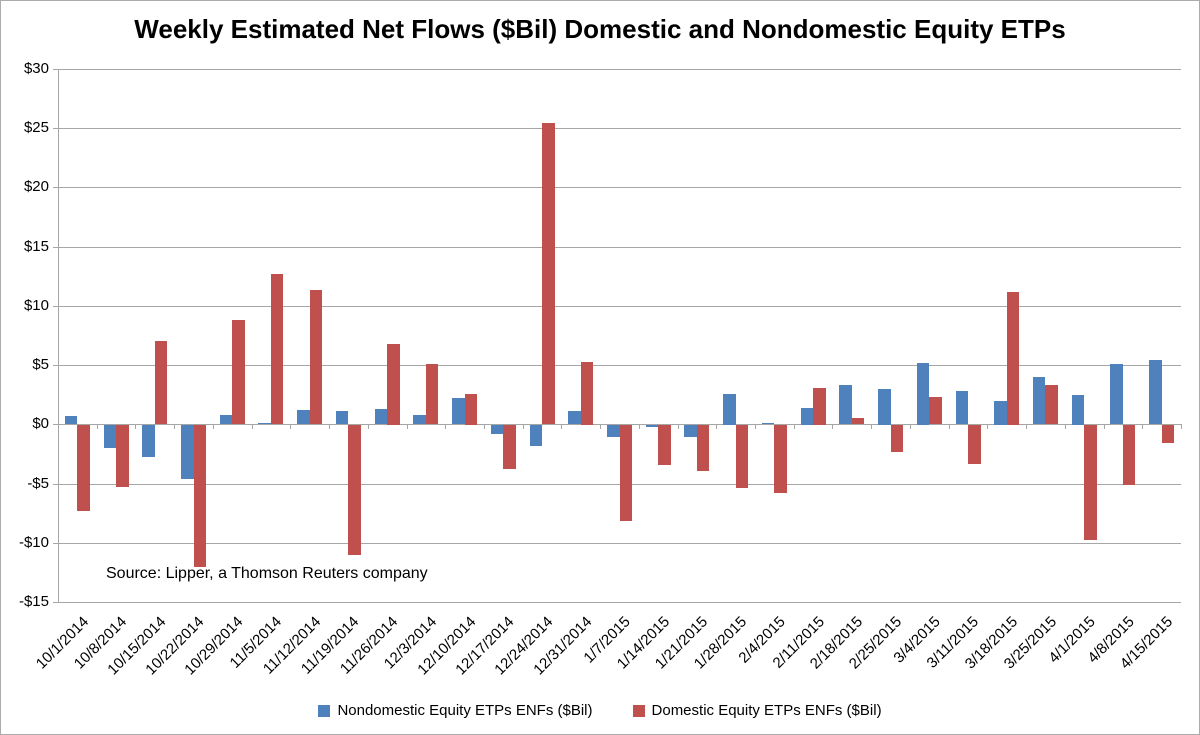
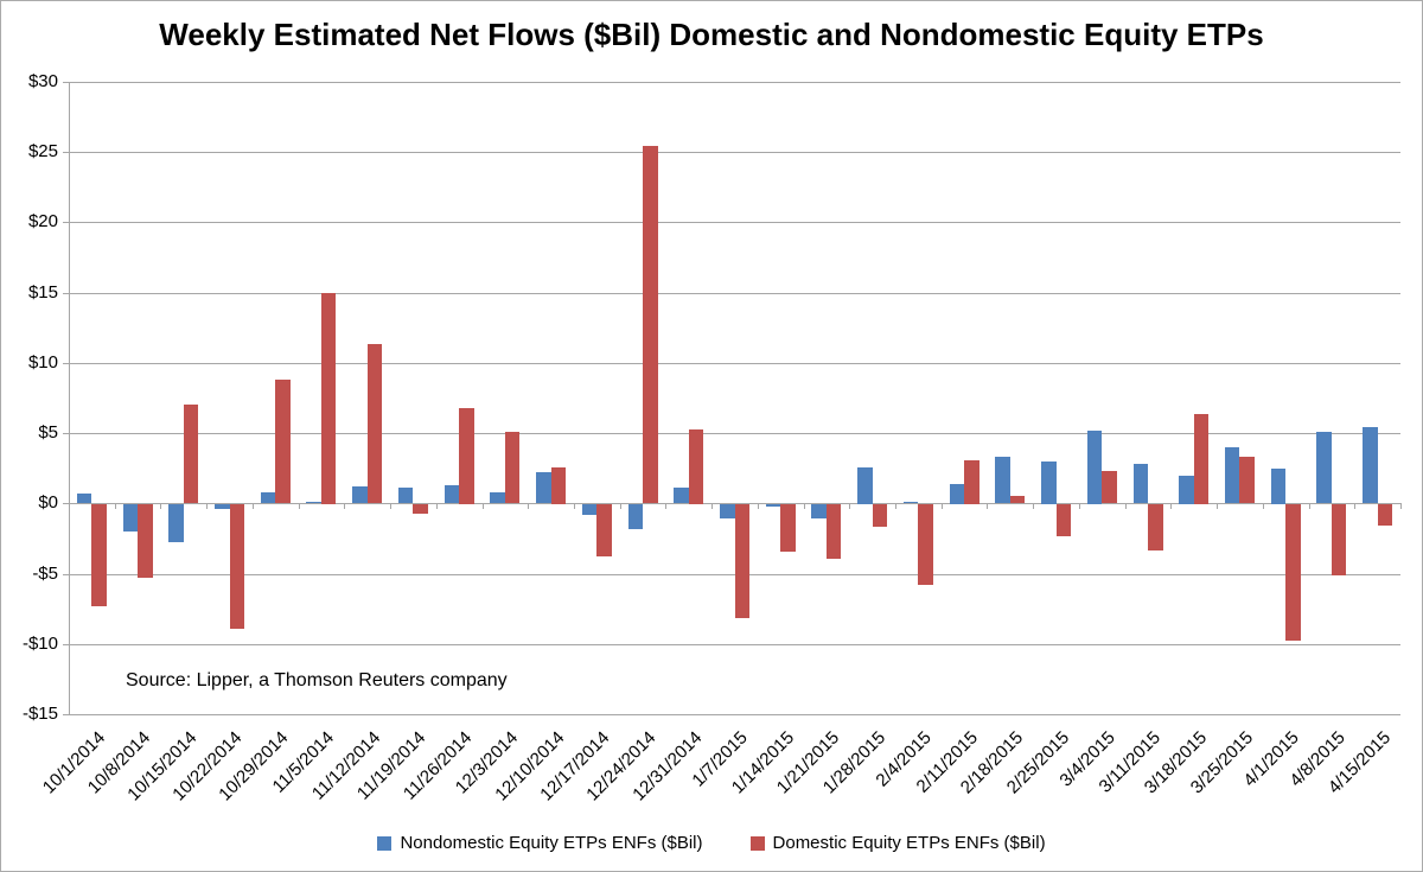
Nondomestic Equity ETPs ENFs ($Bil)/10/22/2014: -$4.6 -> -$0.3
Domestic Equity ETPs ENFs ($Bil)/10/22/2014: -$12.0 -> -$8.9
Domestic Equity ETPs ENFs ($Bil)/11/5/2014: $12.7 -> $15.0
Domestic Equity ETPs ENFs ($Bil)/11/19/2014: -$11.0 -> -$0.7
Domestic Equity ETPs ENFs ($Bil)/1/28/2015: -$5.3 -> -$1.6
Domestic Equity ETPs ENFs ($Bil)/3/18/2015: $11.2 -> $6.4
